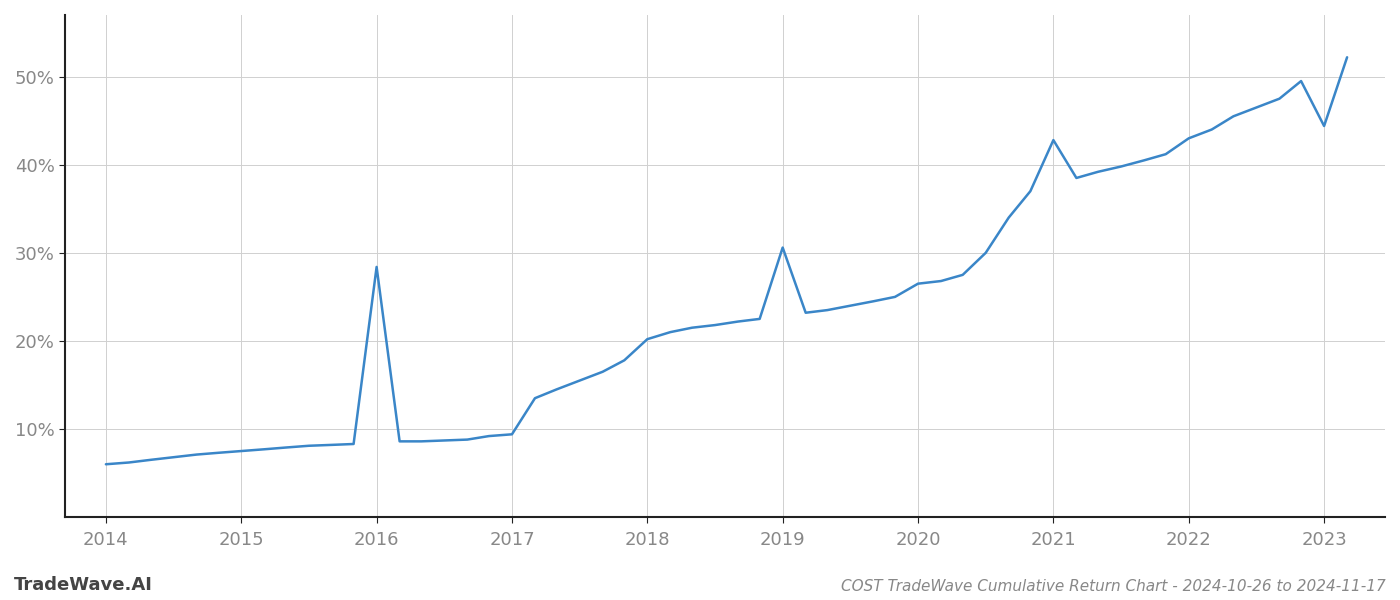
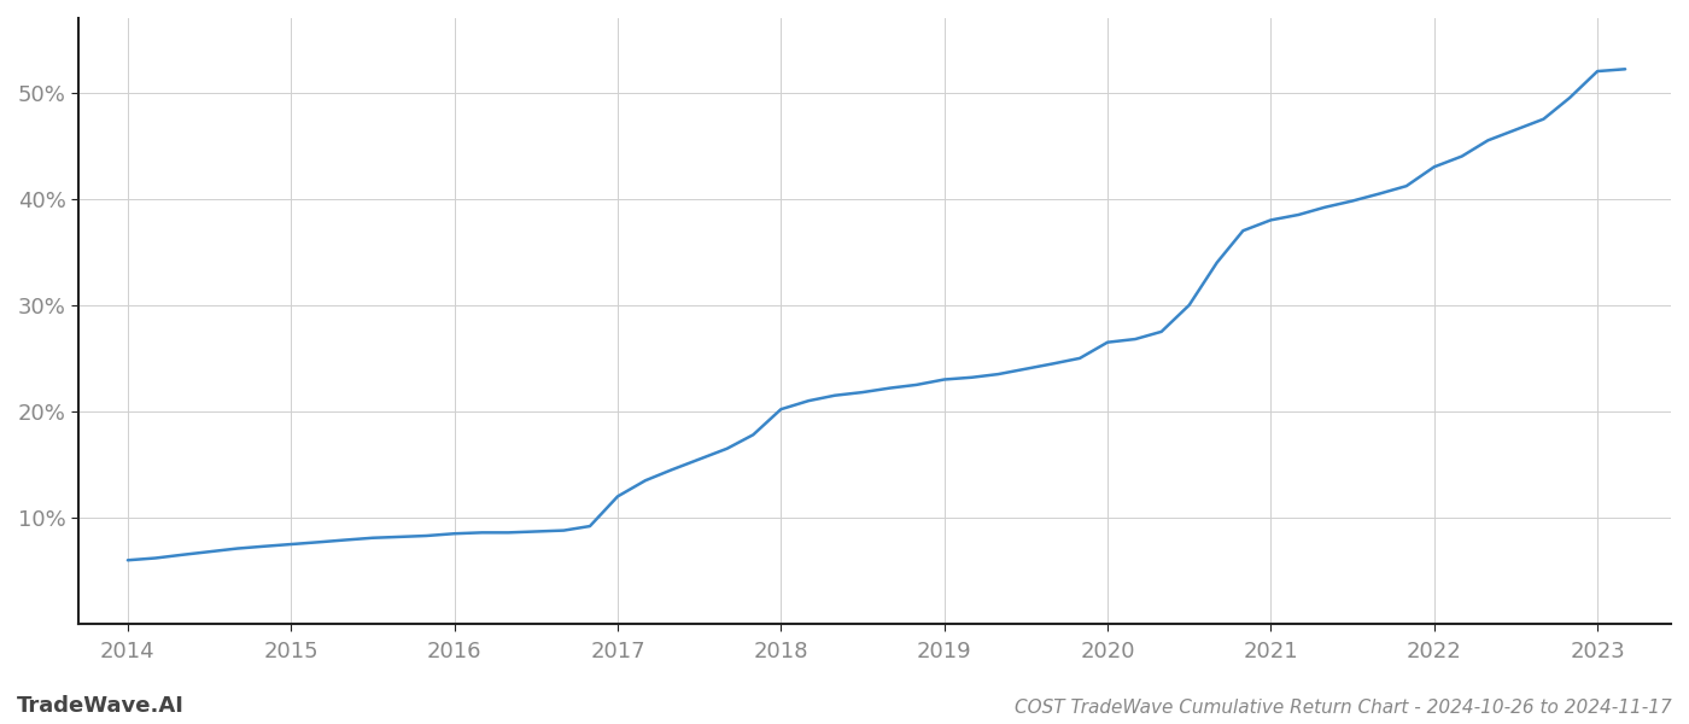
2016: 28.4% -> 8.5%
2017: 9.4% -> 12.0%
2019: 30.6% -> 23.0%
2021: 42.8% -> 38.0%
2023: 44.4% -> 52.0%
